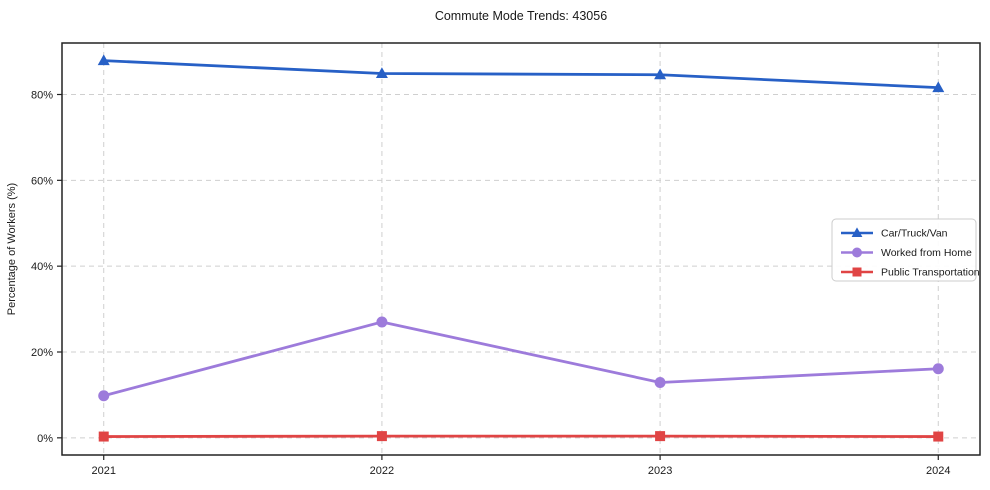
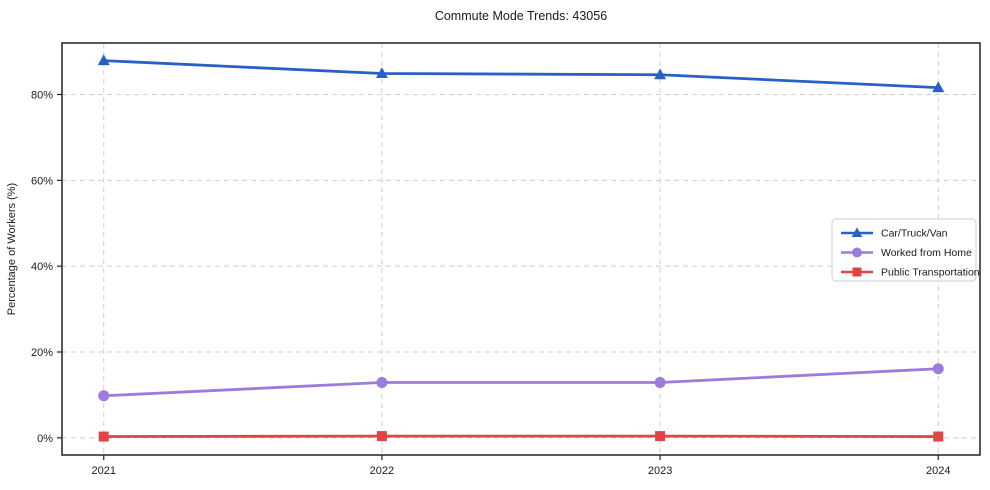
Worked from Home/2022: 27% -> 13%
